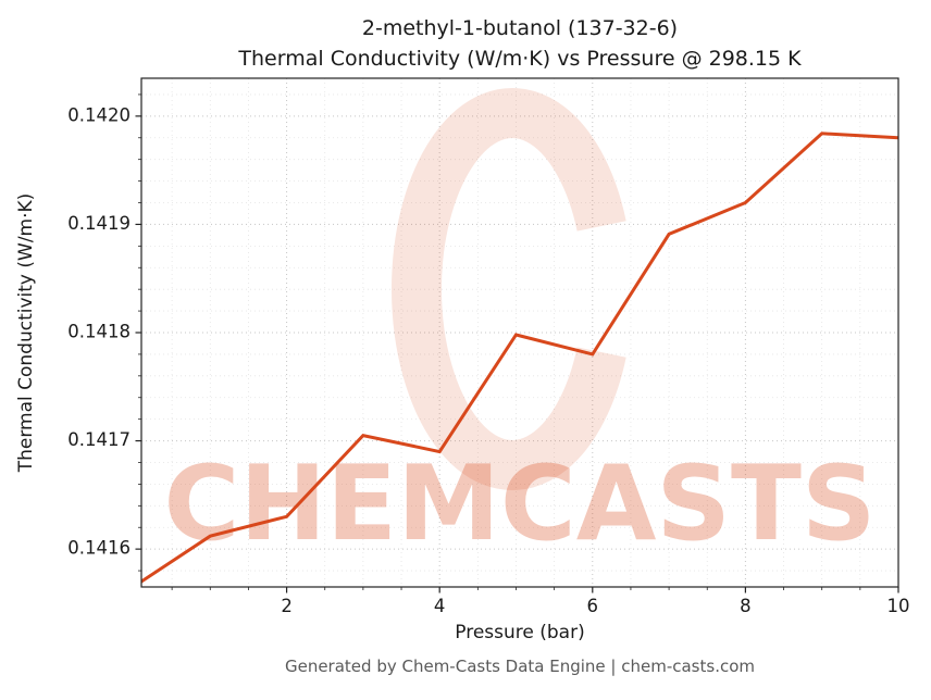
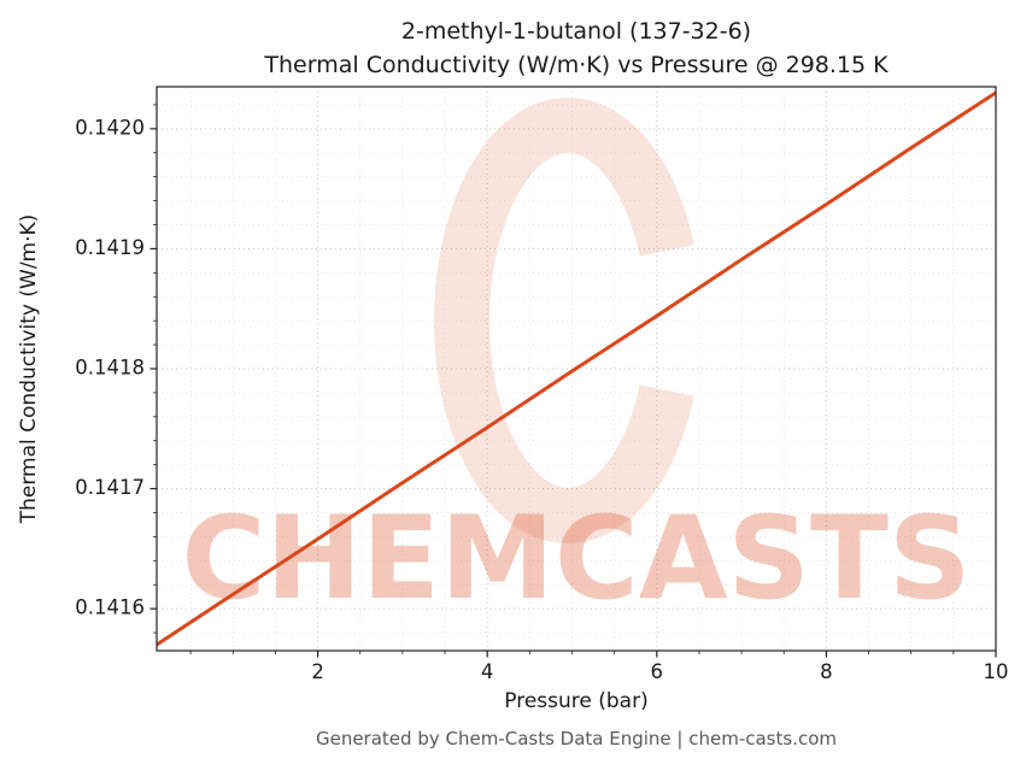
2: 0.14163 -> 0.14166
4: 0.14169 -> 0.14175
6: 0.14178 -> 0.14184
8: 0.14192 -> 0.14194
10: 0.14198 -> 0.14203
